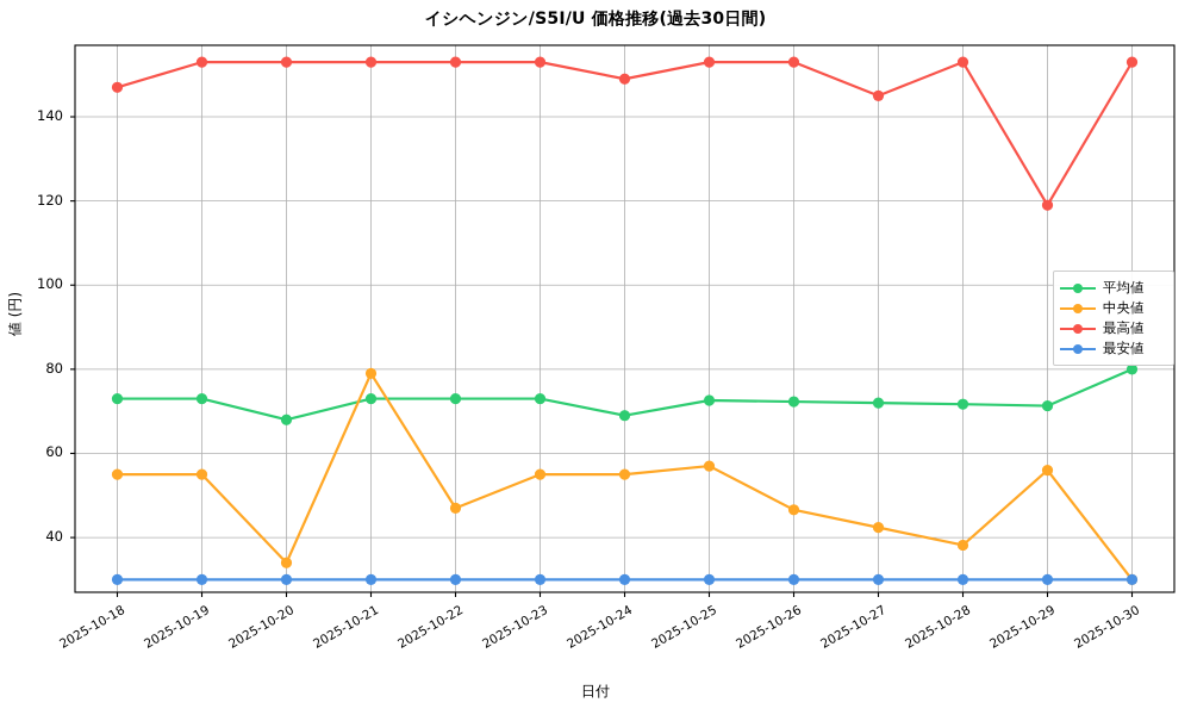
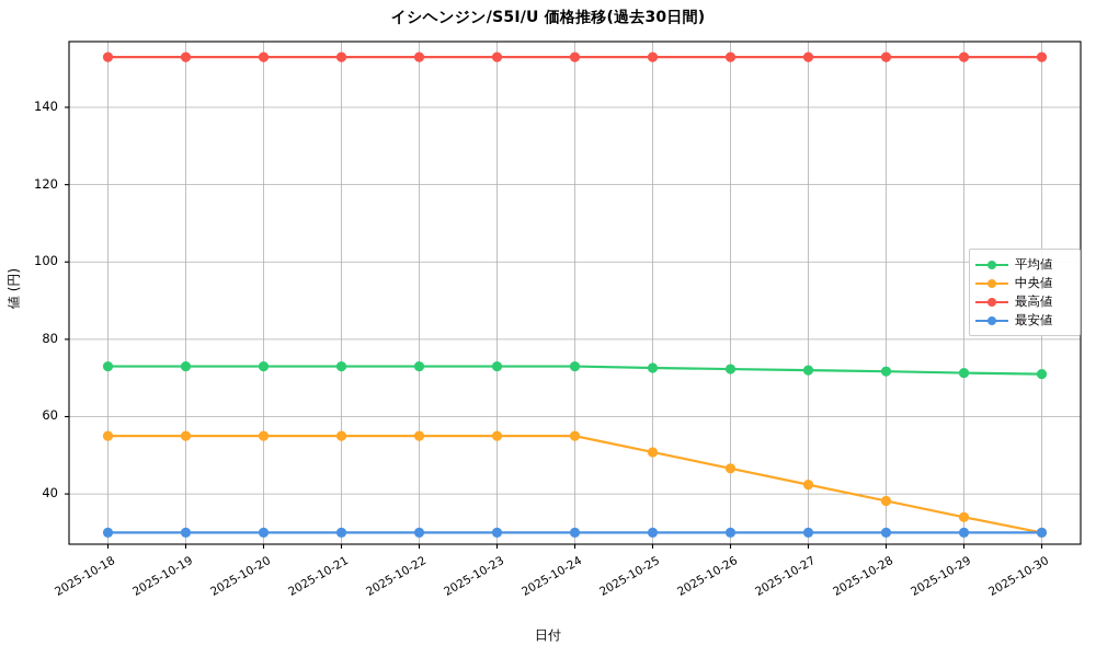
最高値/2025-10-18: 147 -> 153
平均値/2025-10-20: 68 -> 73
中央値/2025-10-20: 34 -> 55
中央値/2025-10-21: 79 -> 55
中央値/2025-10-22: 47 -> 55
平均値/2025-10-24: 69 -> 73
最高値/2025-10-24: 149 -> 153
中央値/2025-10-25: 57 -> 51
最高値/2025-10-27: 145 -> 153
中央値/2025-10-29: 56 -> 34
最高値/2025-10-29: 119 -> 153
平均値/2025-10-30: 80 -> 71
